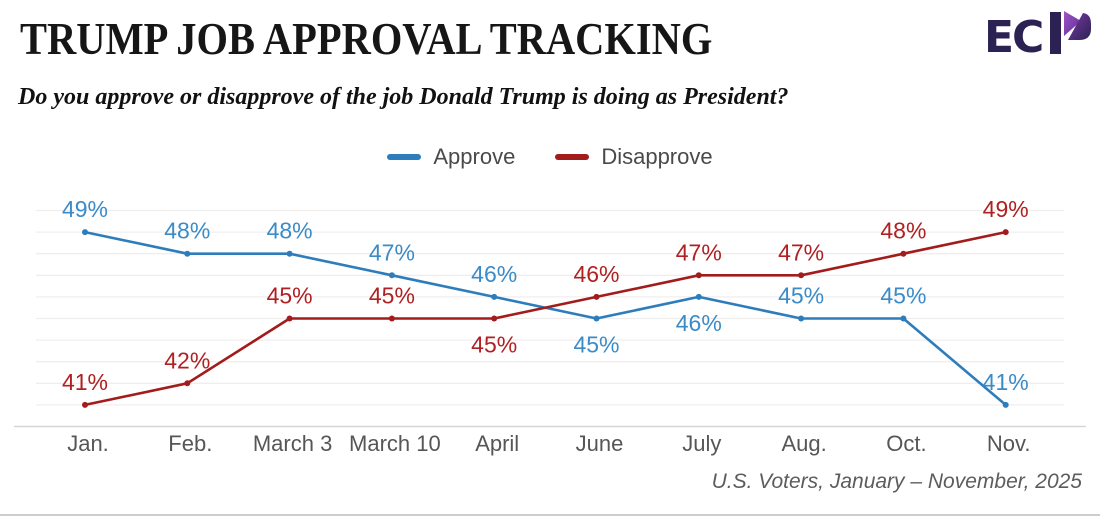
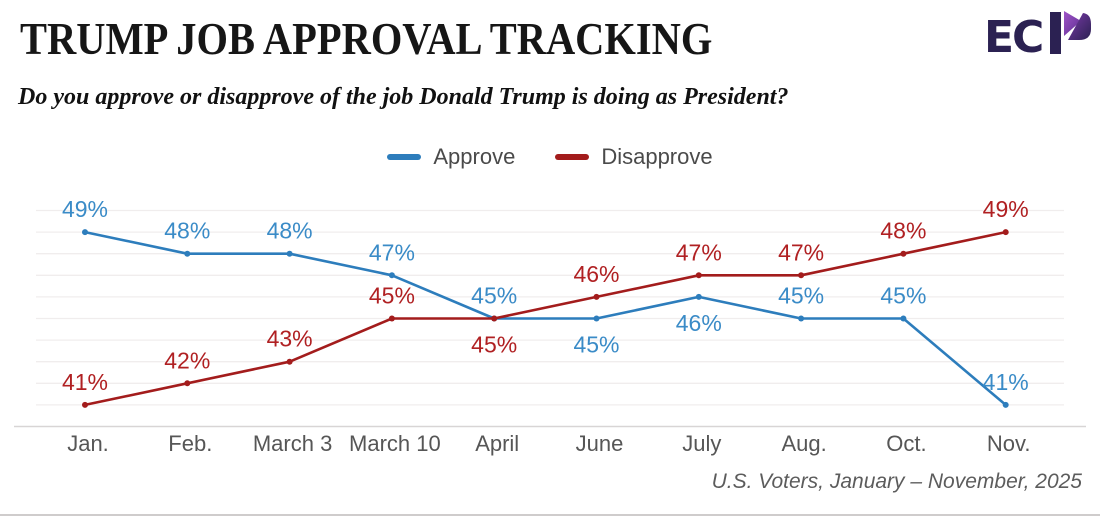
Disapprove/March 3: 45% -> 43%
Approve/April: 46% -> 45%
